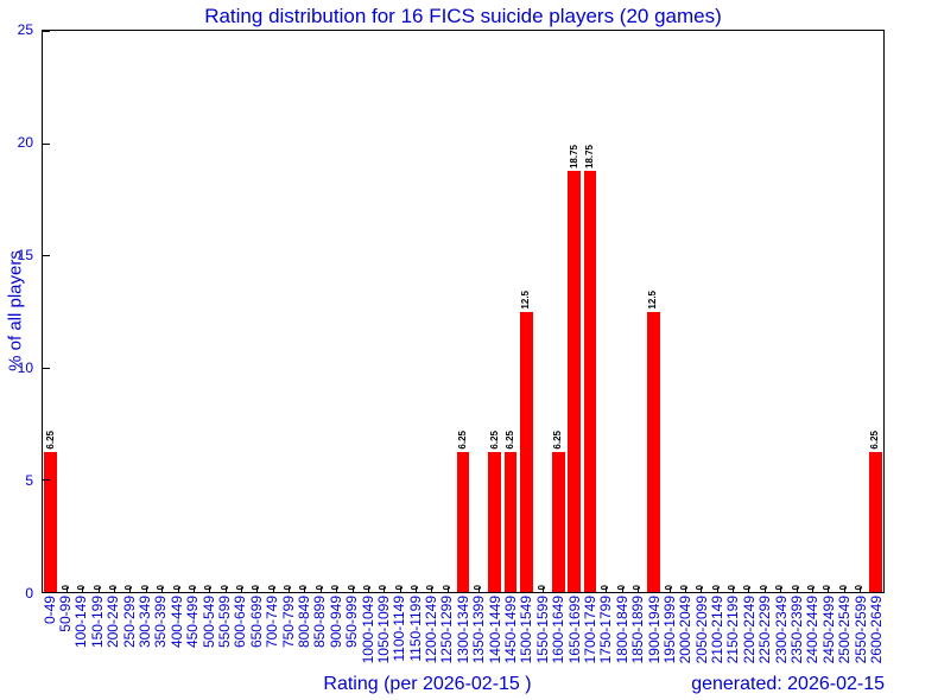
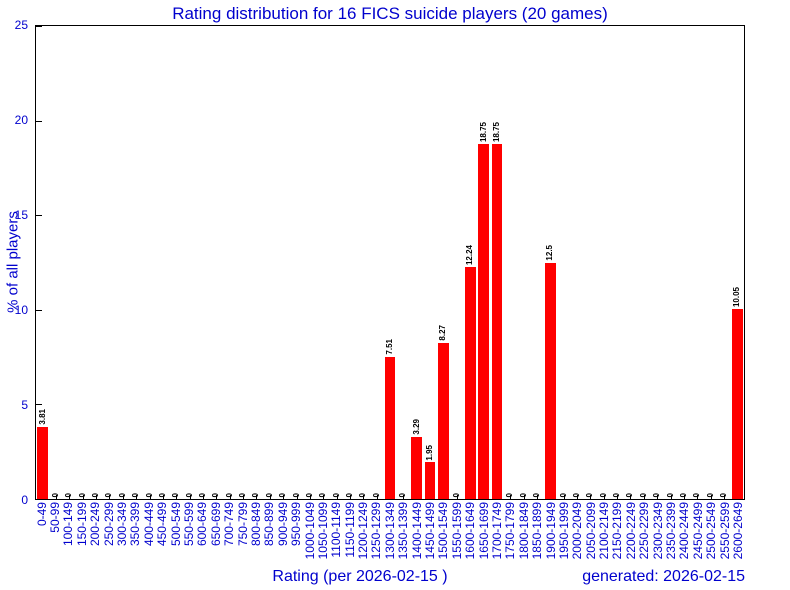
0-49: 6.25 -> 3.81
1300-1349: 6.25 -> 7.51
1400-1449: 6.25 -> 3.29
1450-1499: 6.25 -> 1.95
1500-1549: 12.5 -> 8.27
1600-1649: 6.25 -> 12.24
2600-2649: 6.25 -> 10.05
